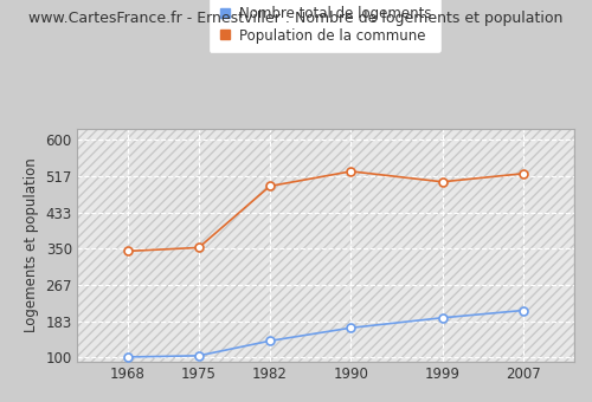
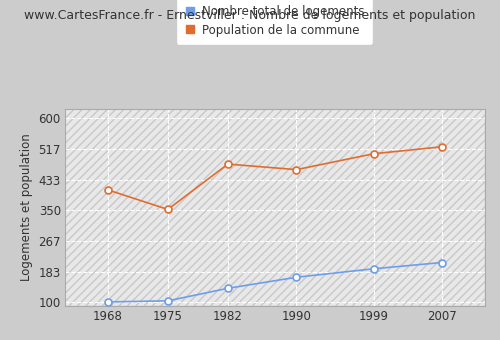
Population de la commune/1968: 344 -> 405
Population de la commune/1982: 493 -> 475
Population de la commune/1990: 527 -> 460
